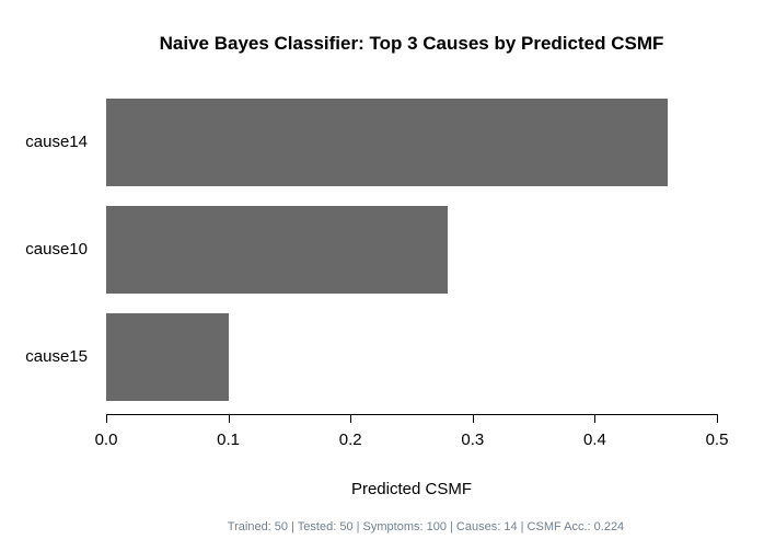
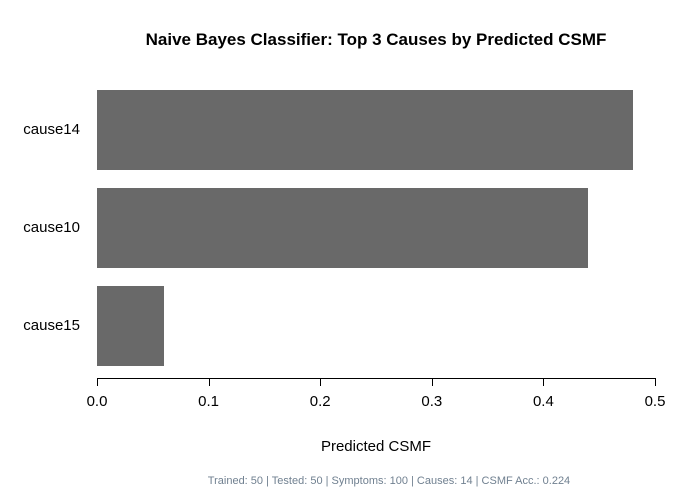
cause14: 0.46 -> 0.48
cause10: 0.28 -> 0.44
cause15: 0.10 -> 0.06
